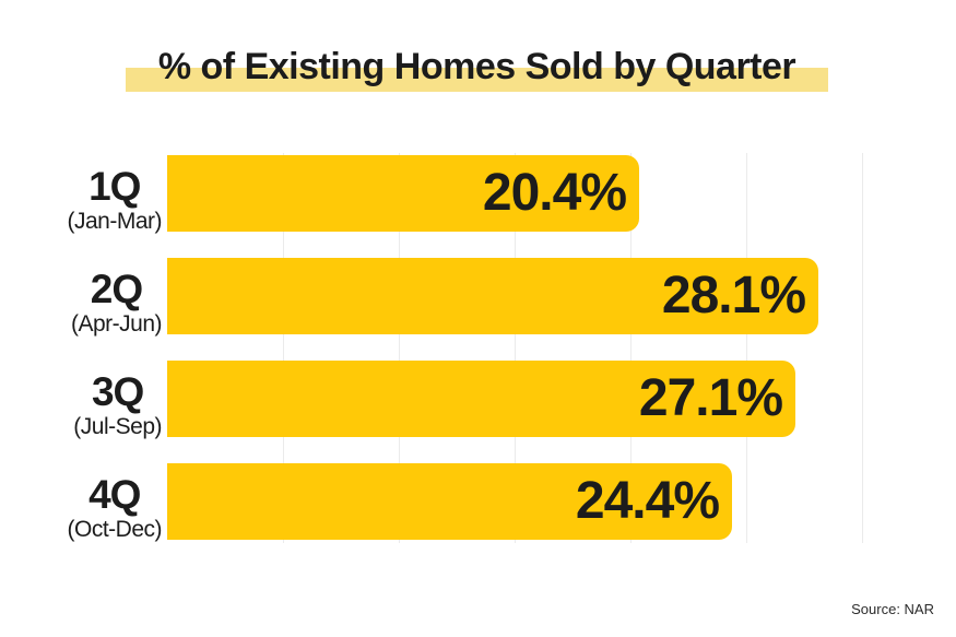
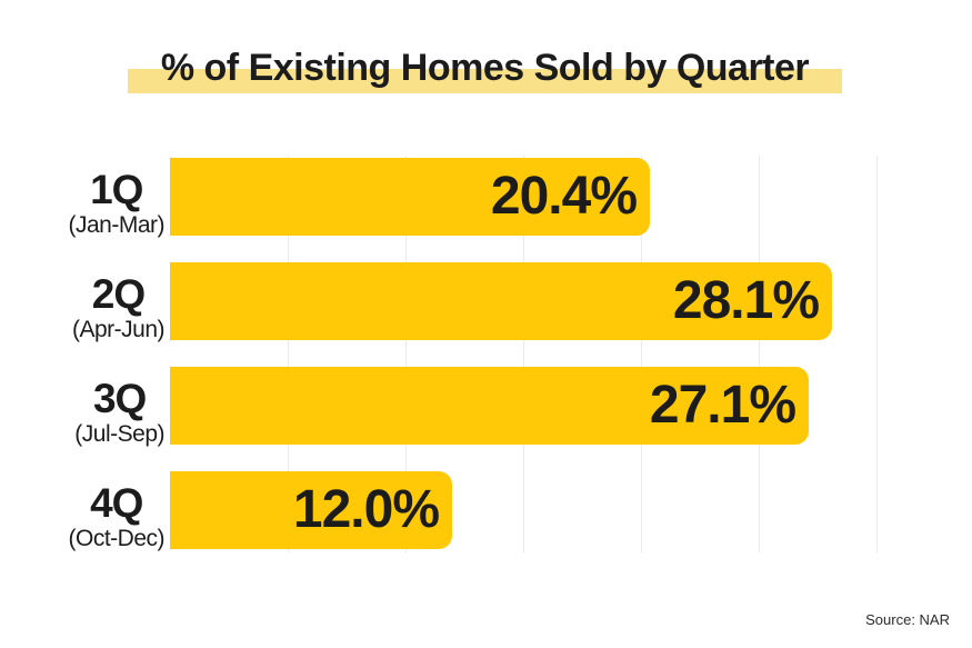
4Q: 24.4% -> 12.0%
